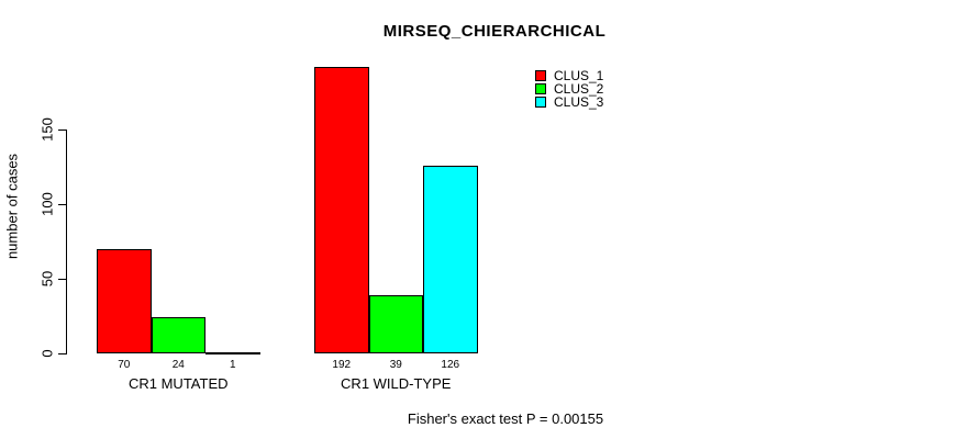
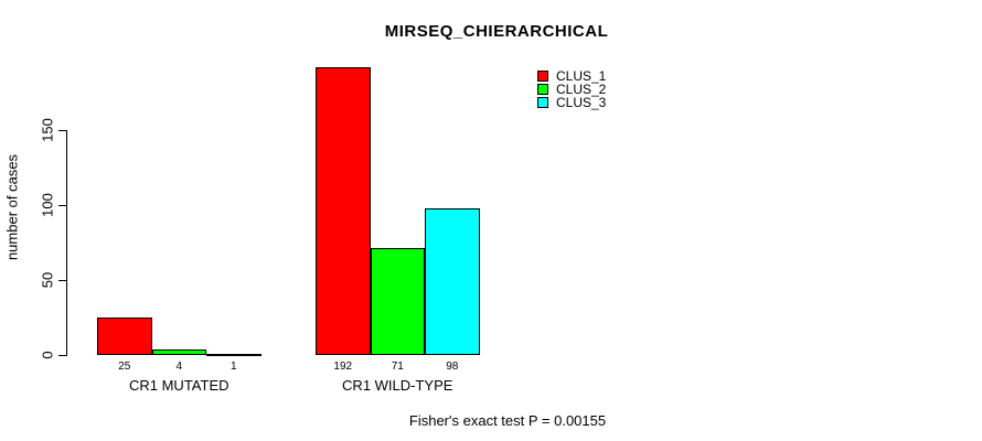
CLUS_1/CR1 MUTATED: 70 -> 25
CLUS_2/CR1 MUTATED: 24 -> 4
CLUS_2/CR1 WILD-TYPE: 39 -> 71
CLUS_3/CR1 WILD-TYPE: 126 -> 98
